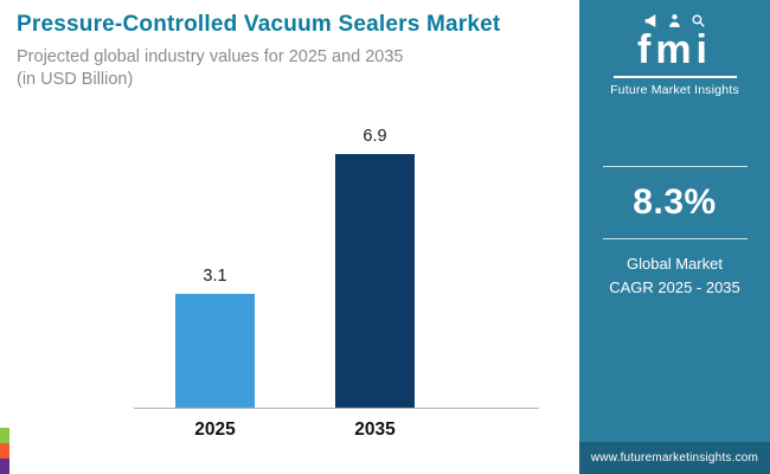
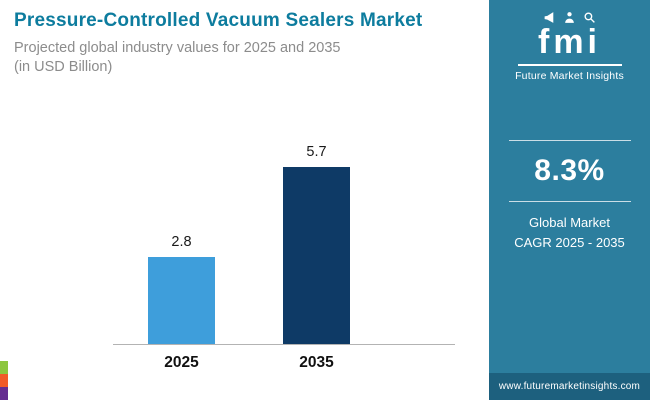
2025: 3.1 -> 2.8
2035: 6.9 -> 5.7
